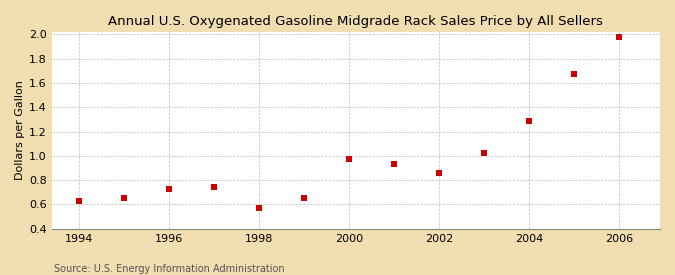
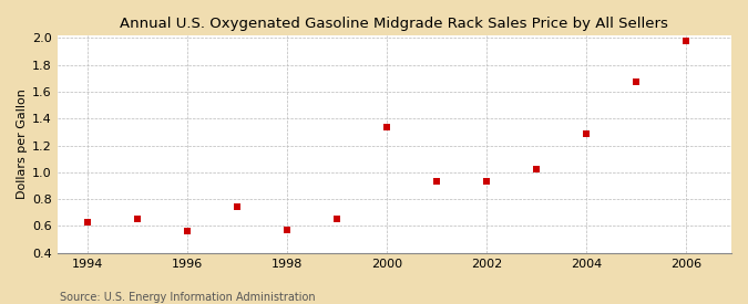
1996: 0.73 -> 0.56
2000: 0.97 -> 1.34
2002: 0.86 -> 0.93
